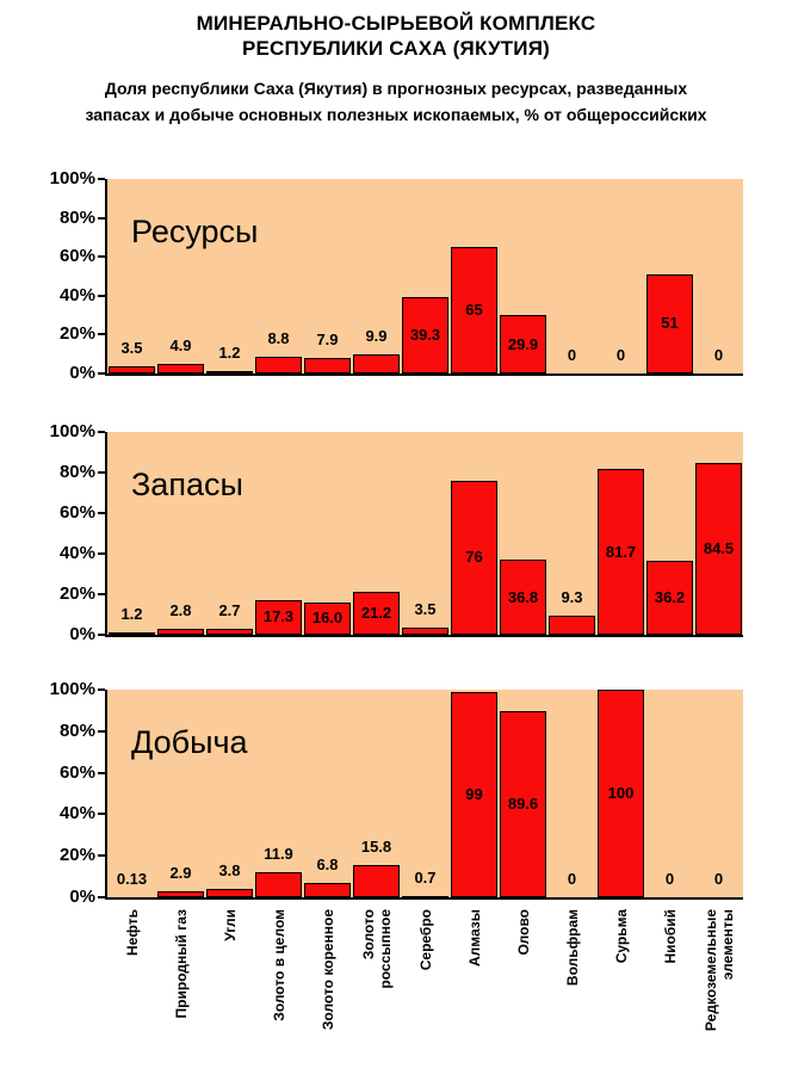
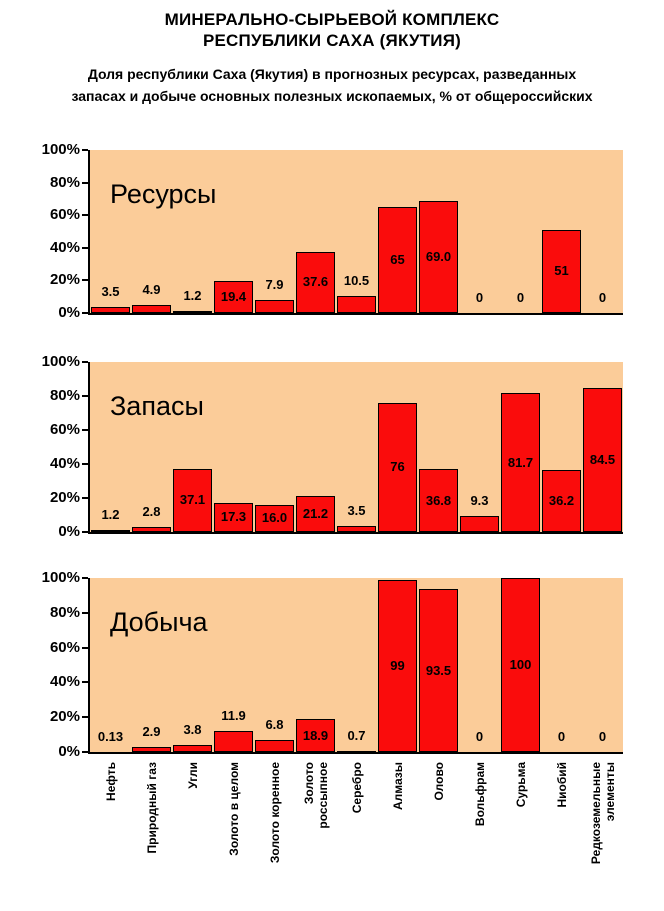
Ресурсы/Золото в целом: 8.8 -> 19.4
Ресурсы/Золото россыпное: 9.9 -> 37.6
Ресурсы/Серебро: 39.3 -> 10.5
Ресурсы/Олово: 29.9 -> 69.0
Запасы/Угли: 2.7 -> 37.1
Добыча/Золото россыпное: 15.8 -> 18.9
Добыча/Олово: 89.6 -> 93.5
